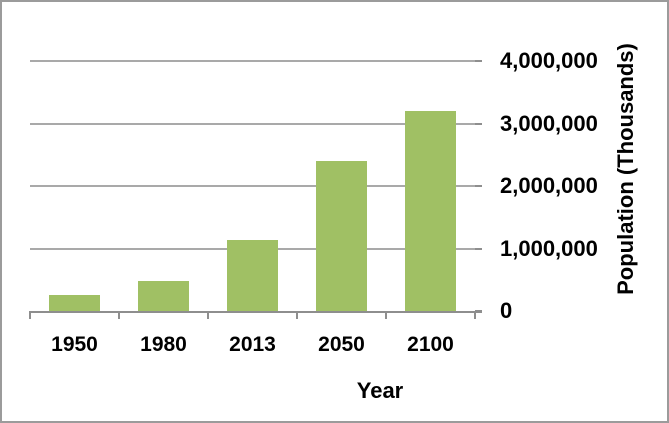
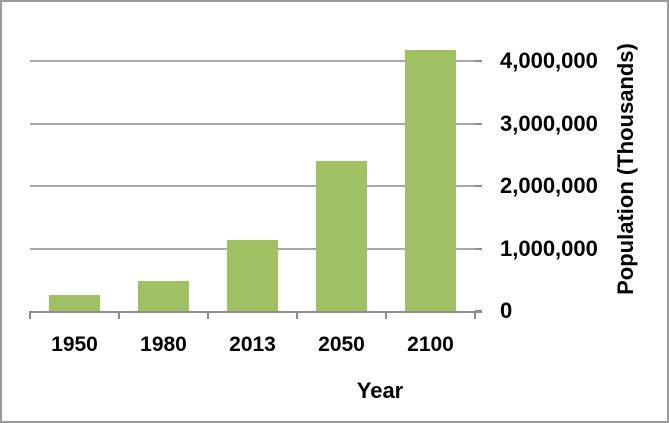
2100: 3200000 -> 4200000
